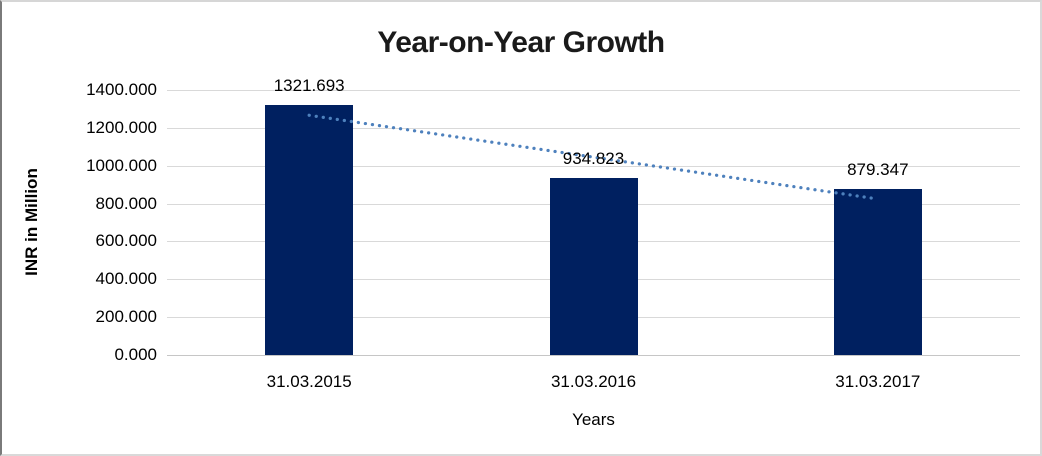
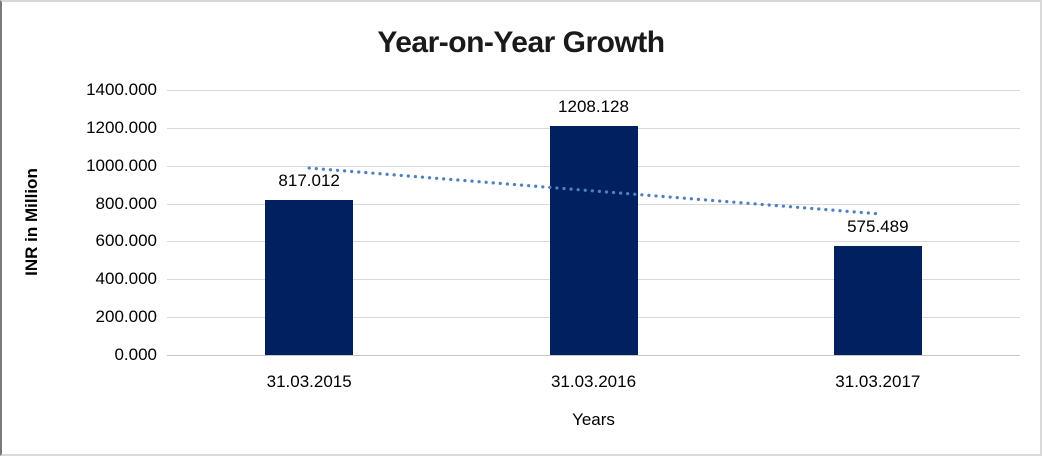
31.03.2015: 1321.693 -> 817.012
31.03.2016: 934.823 -> 1208.128
31.03.2017: 879.347 -> 575.489
